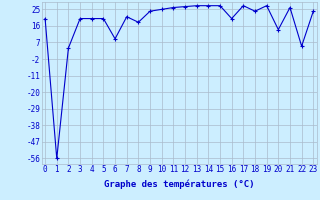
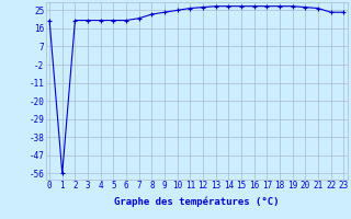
2: 4 -> 20
6: 9 -> 20
8: 18 -> 23
16: 20 -> 27
18: 24 -> 27
20: 14 -> 26
22: 5 -> 24
